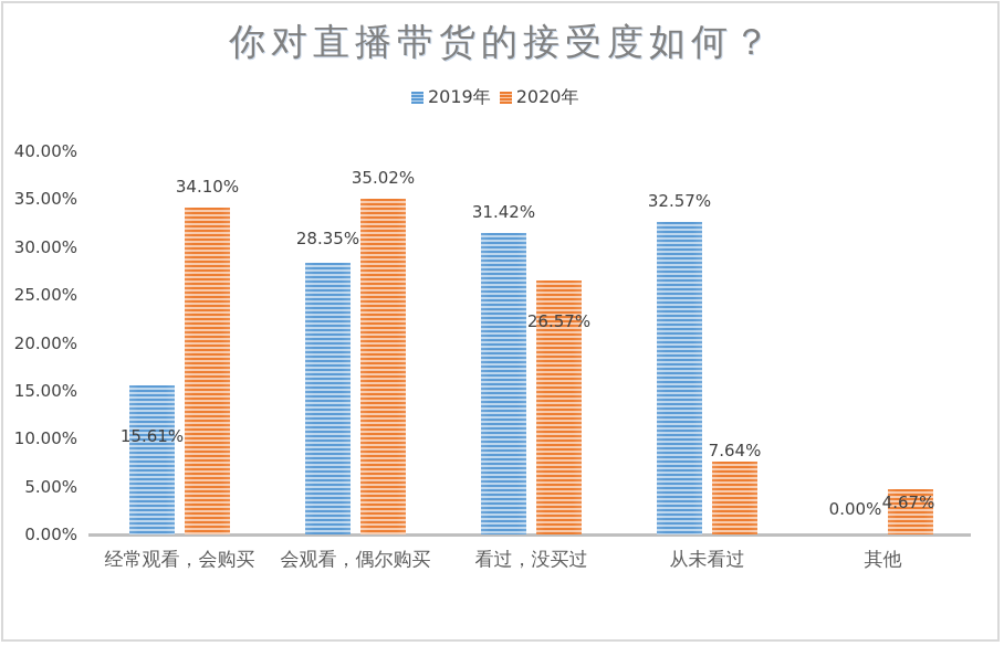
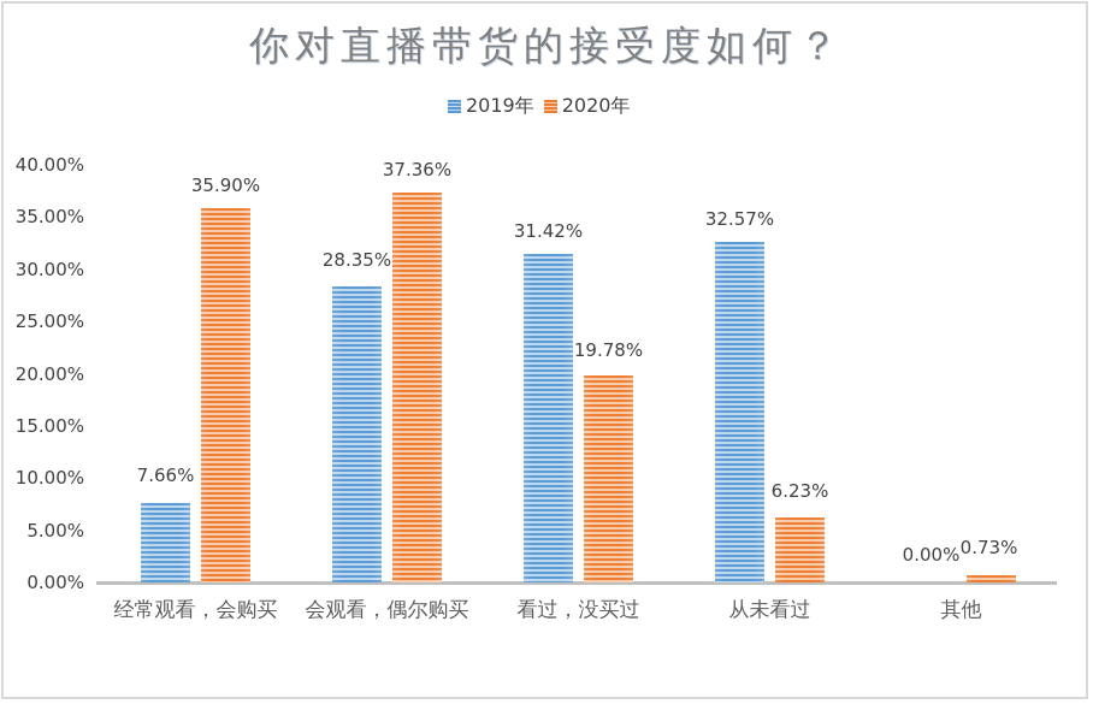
2019年/经常观看，会购买: 15.61% -> 7.66%
2020年/经常观看，会购买: 34.10% -> 35.90%
2020年/会观看，偶尔购买: 35.02% -> 37.36%
2020年/看过，没买过: 26.57% -> 19.78%
2020年/从未看过: 7.64% -> 6.23%
2020年/其他: 4.67% -> 0.73%
